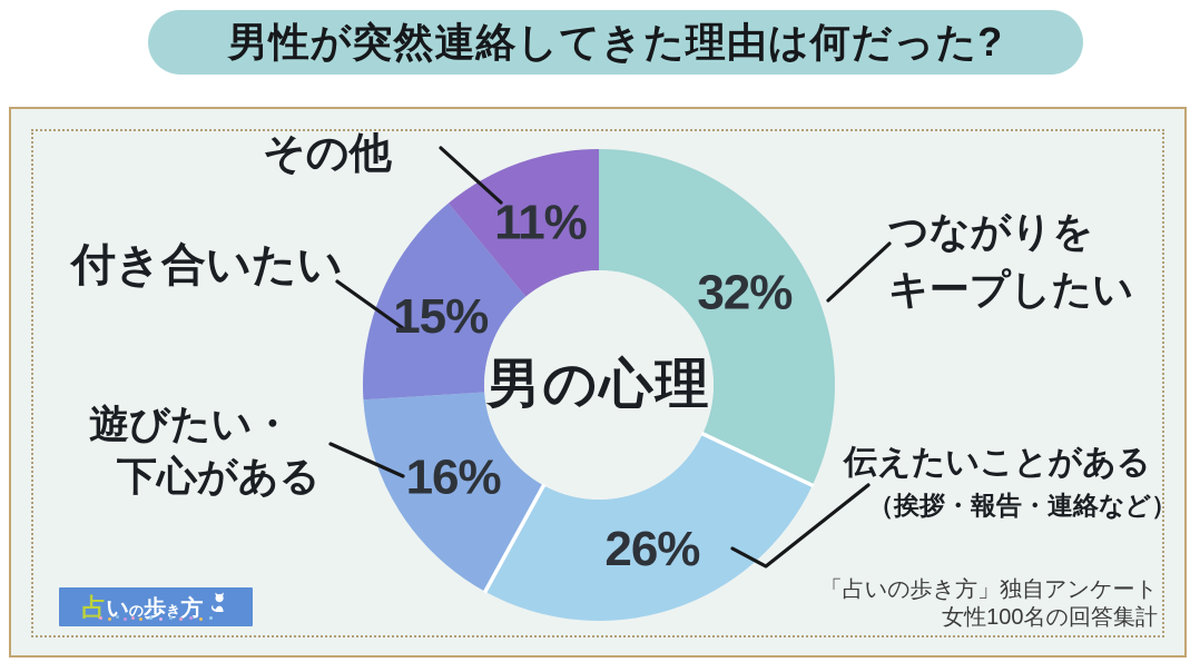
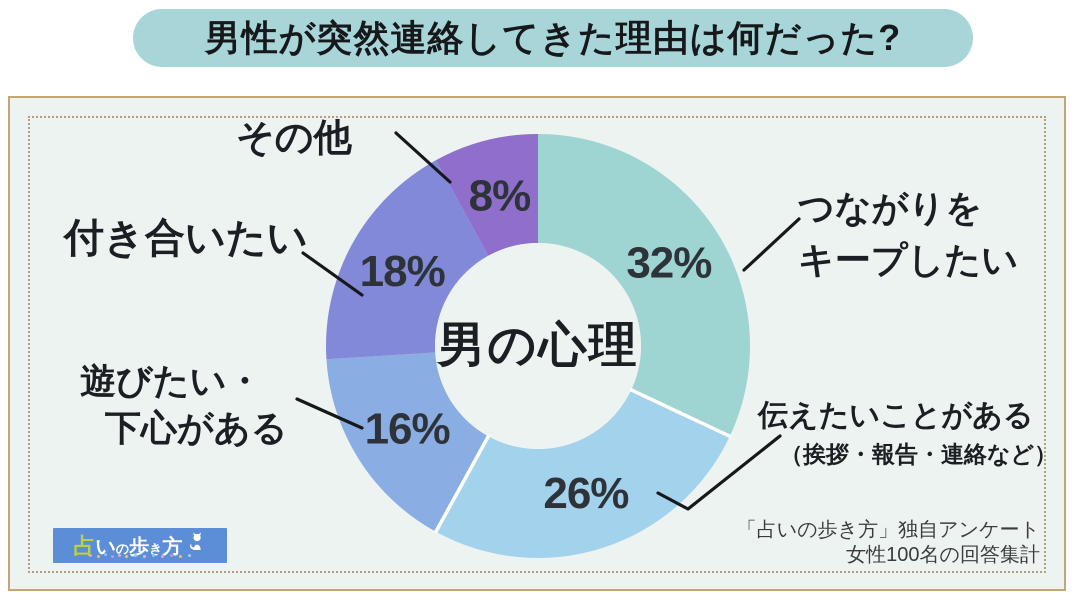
付き合いたい: 15% -> 18%
その他: 11% -> 8%
